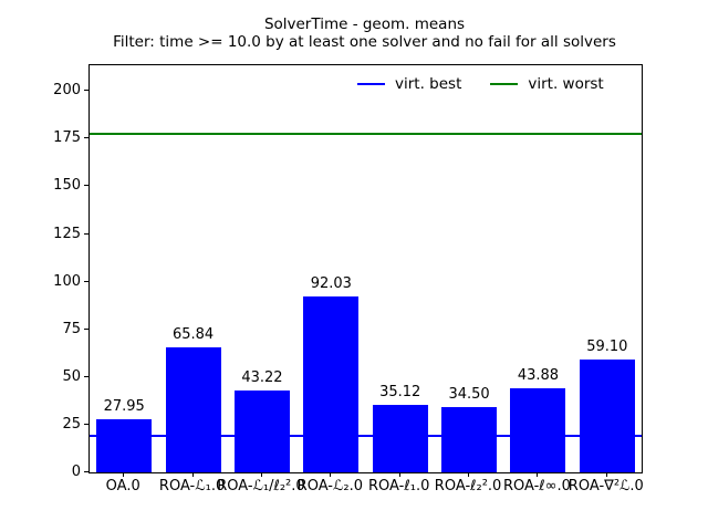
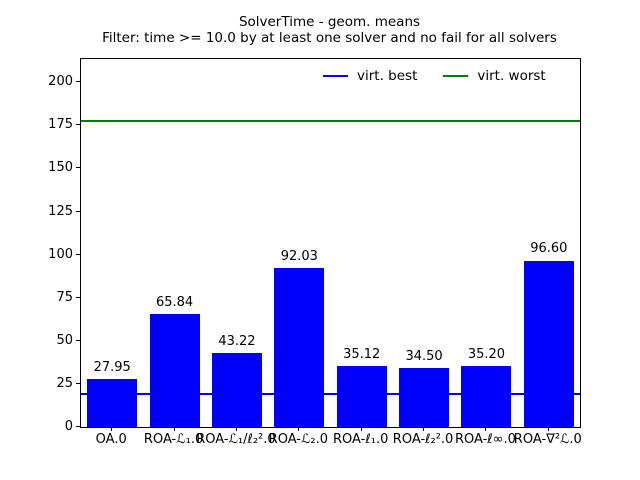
ROA-ℓ∞.0: 43.88 -> 35.20
ROA-∇²ℒ.0: 59.10 -> 96.60
